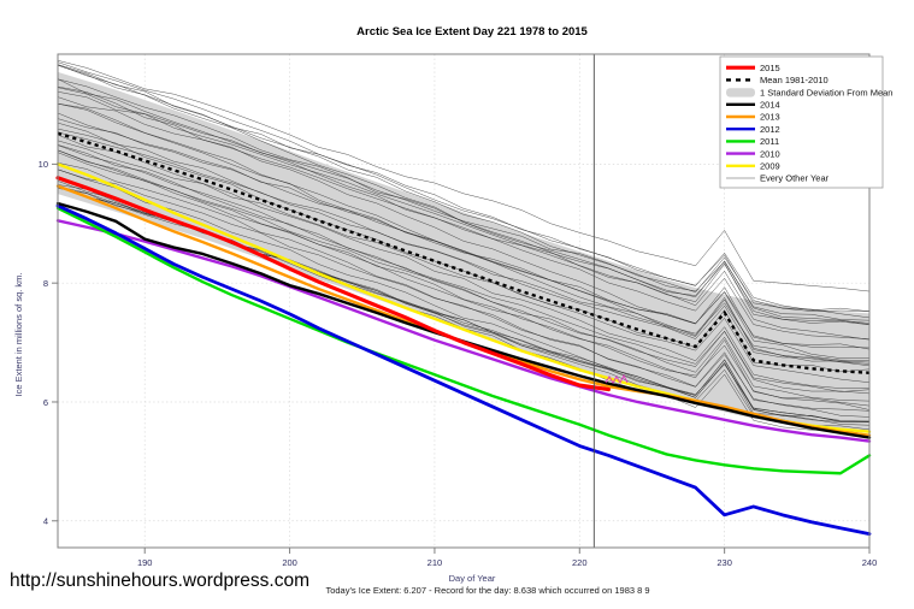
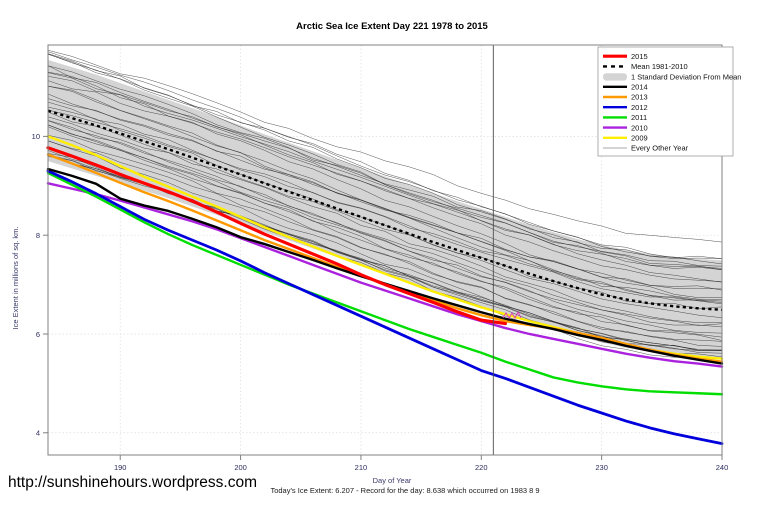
Mean 1981-2010/230: 7.5 -> 6.8
2012/230: 4.1 -> 4.4
2011/240: 5.1 -> 4.8
